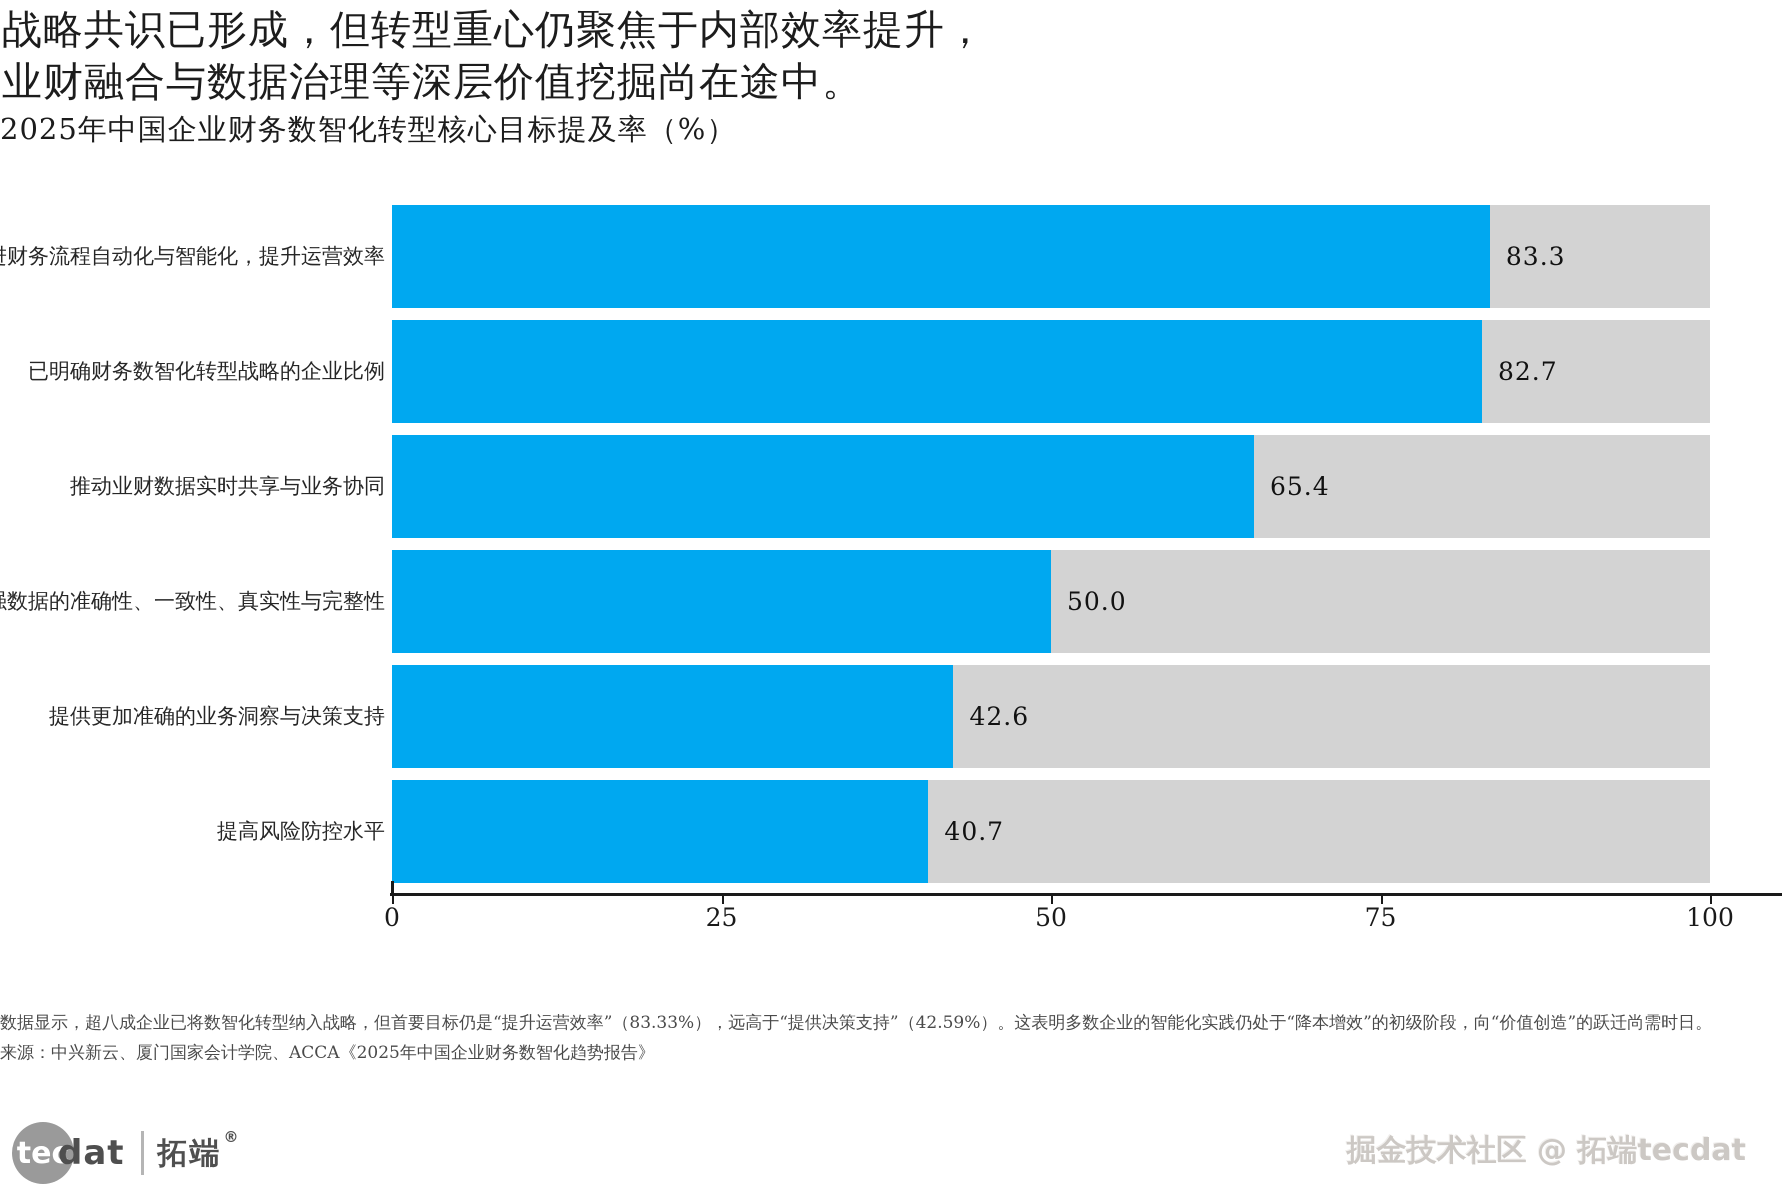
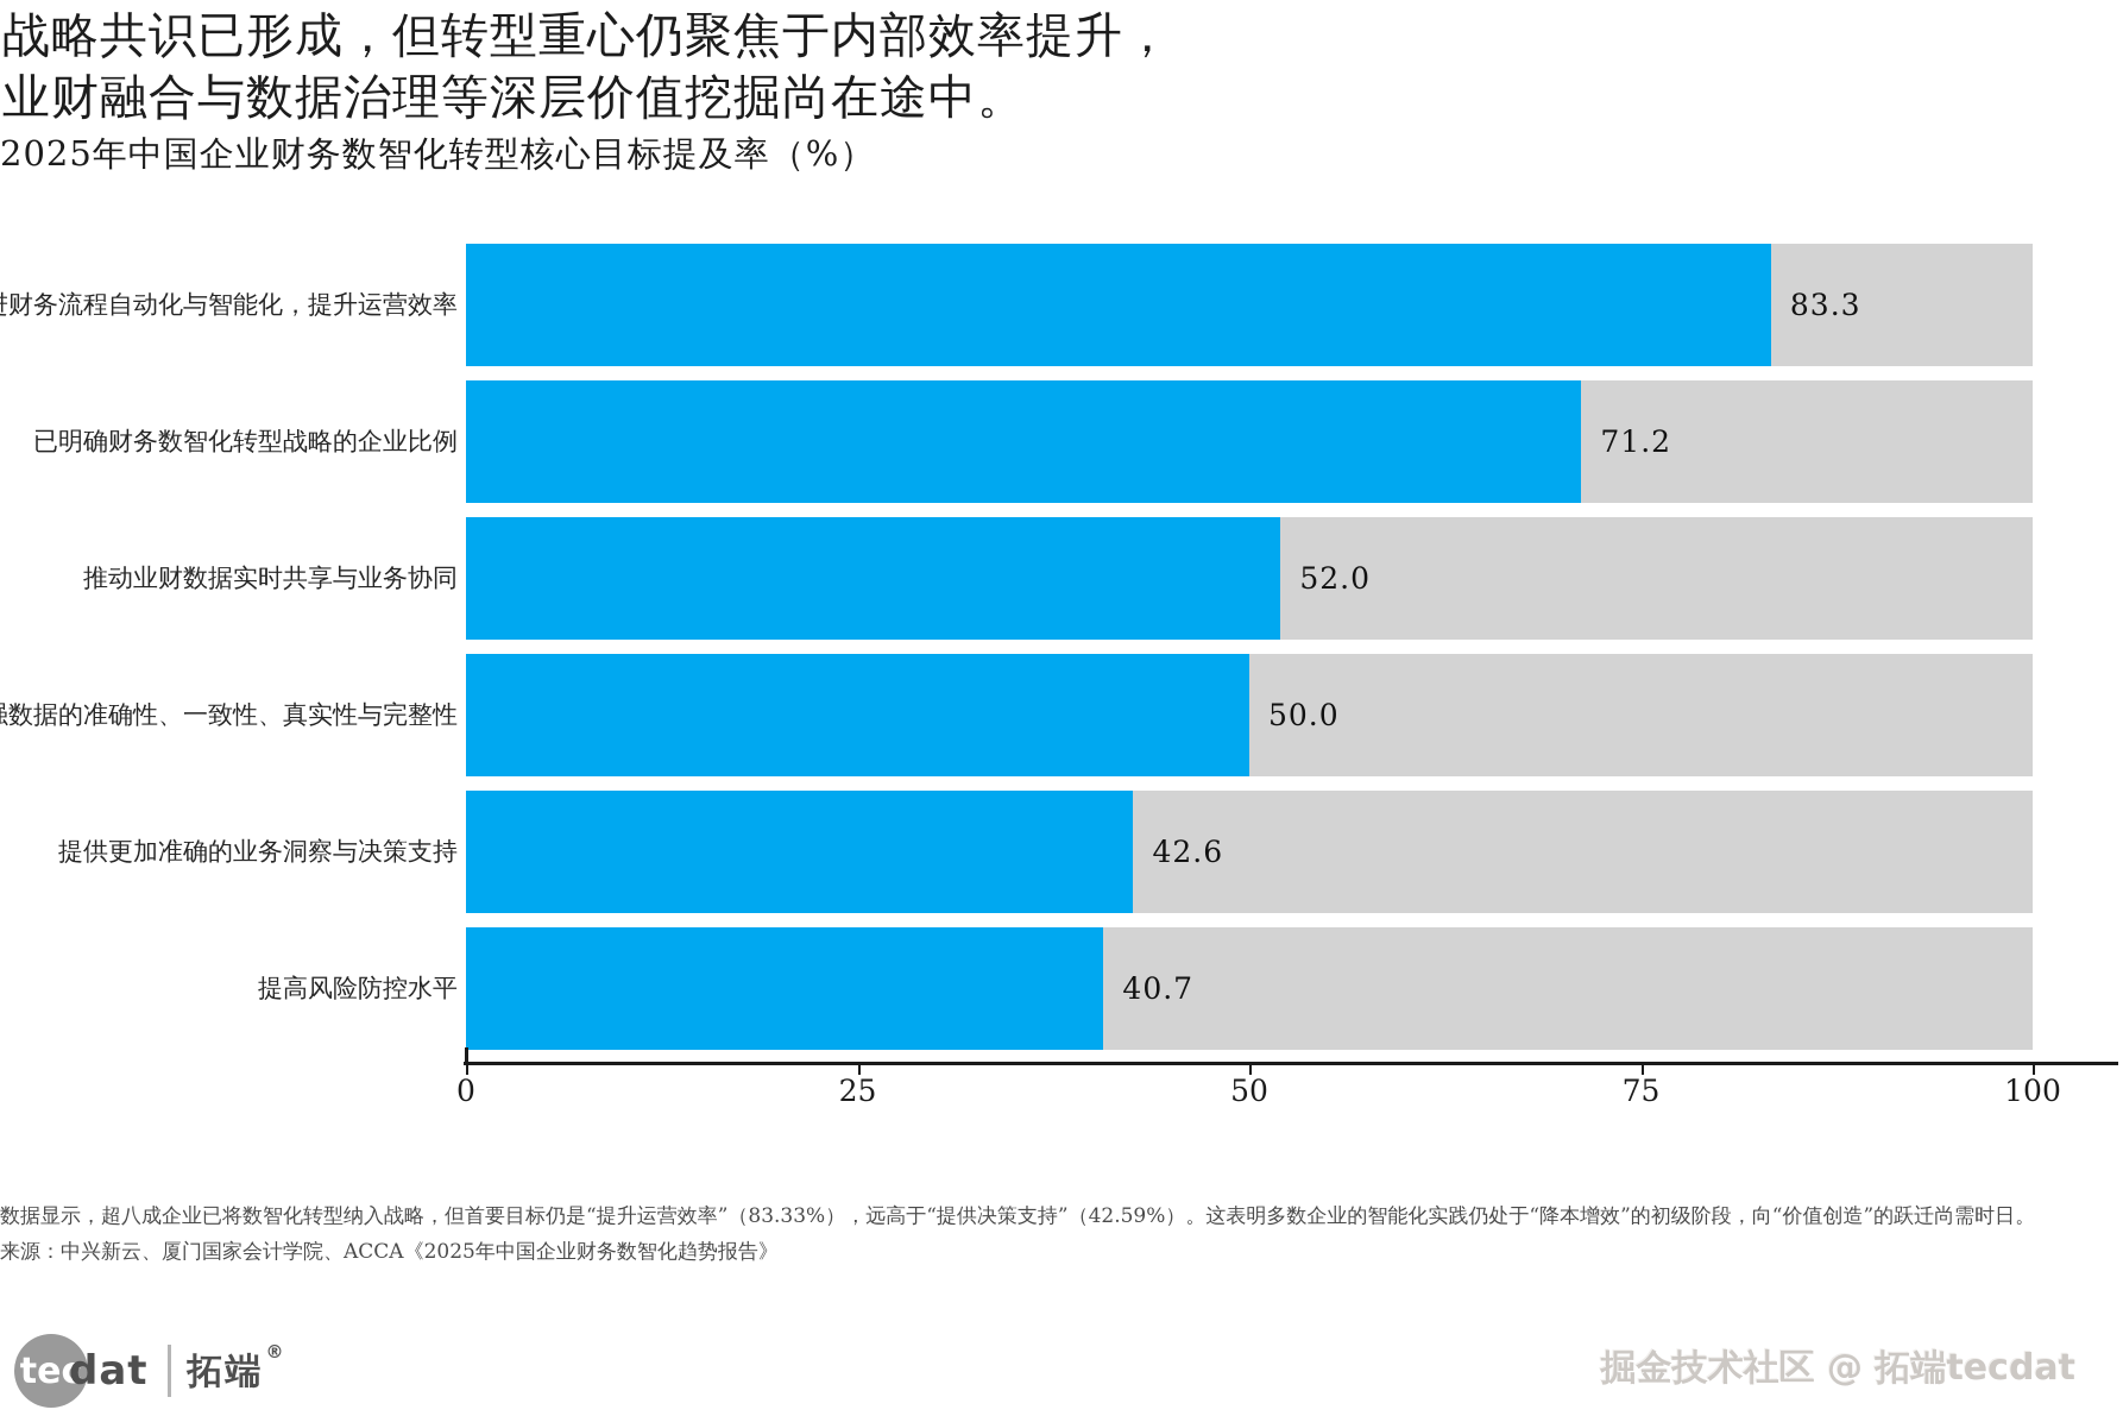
已明确财务数智化转型战略的企业比例: 82.7 -> 71.2
推动业财数据实时共享与业务协同: 65.4 -> 52.0
